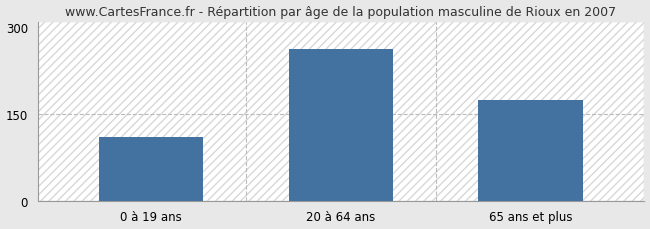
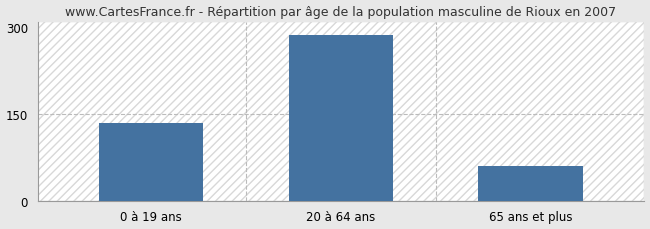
0 à 19 ans: 110 -> 135
20 à 64 ans: 262 -> 287
65 ans et plus: 174 -> 60
